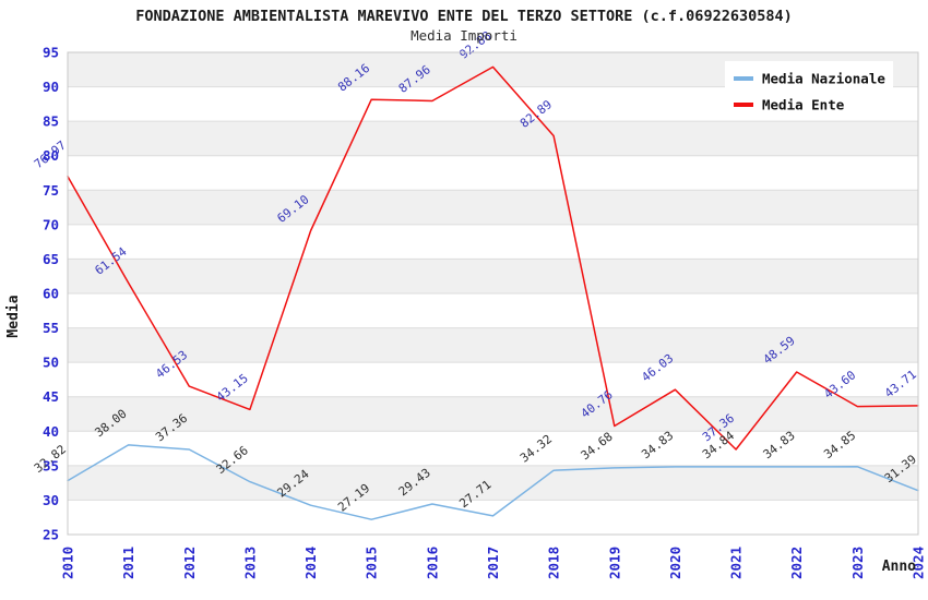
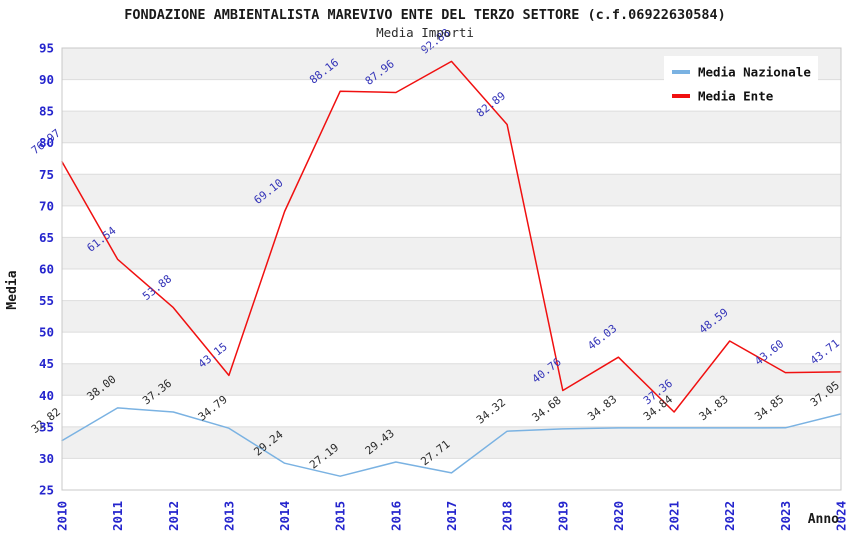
Media Ente/2012: 46.53 -> 53.88
Media Nazionale/2013: 32.66 -> 34.79
Media Nazionale/2024: 31.39 -> 37.05
